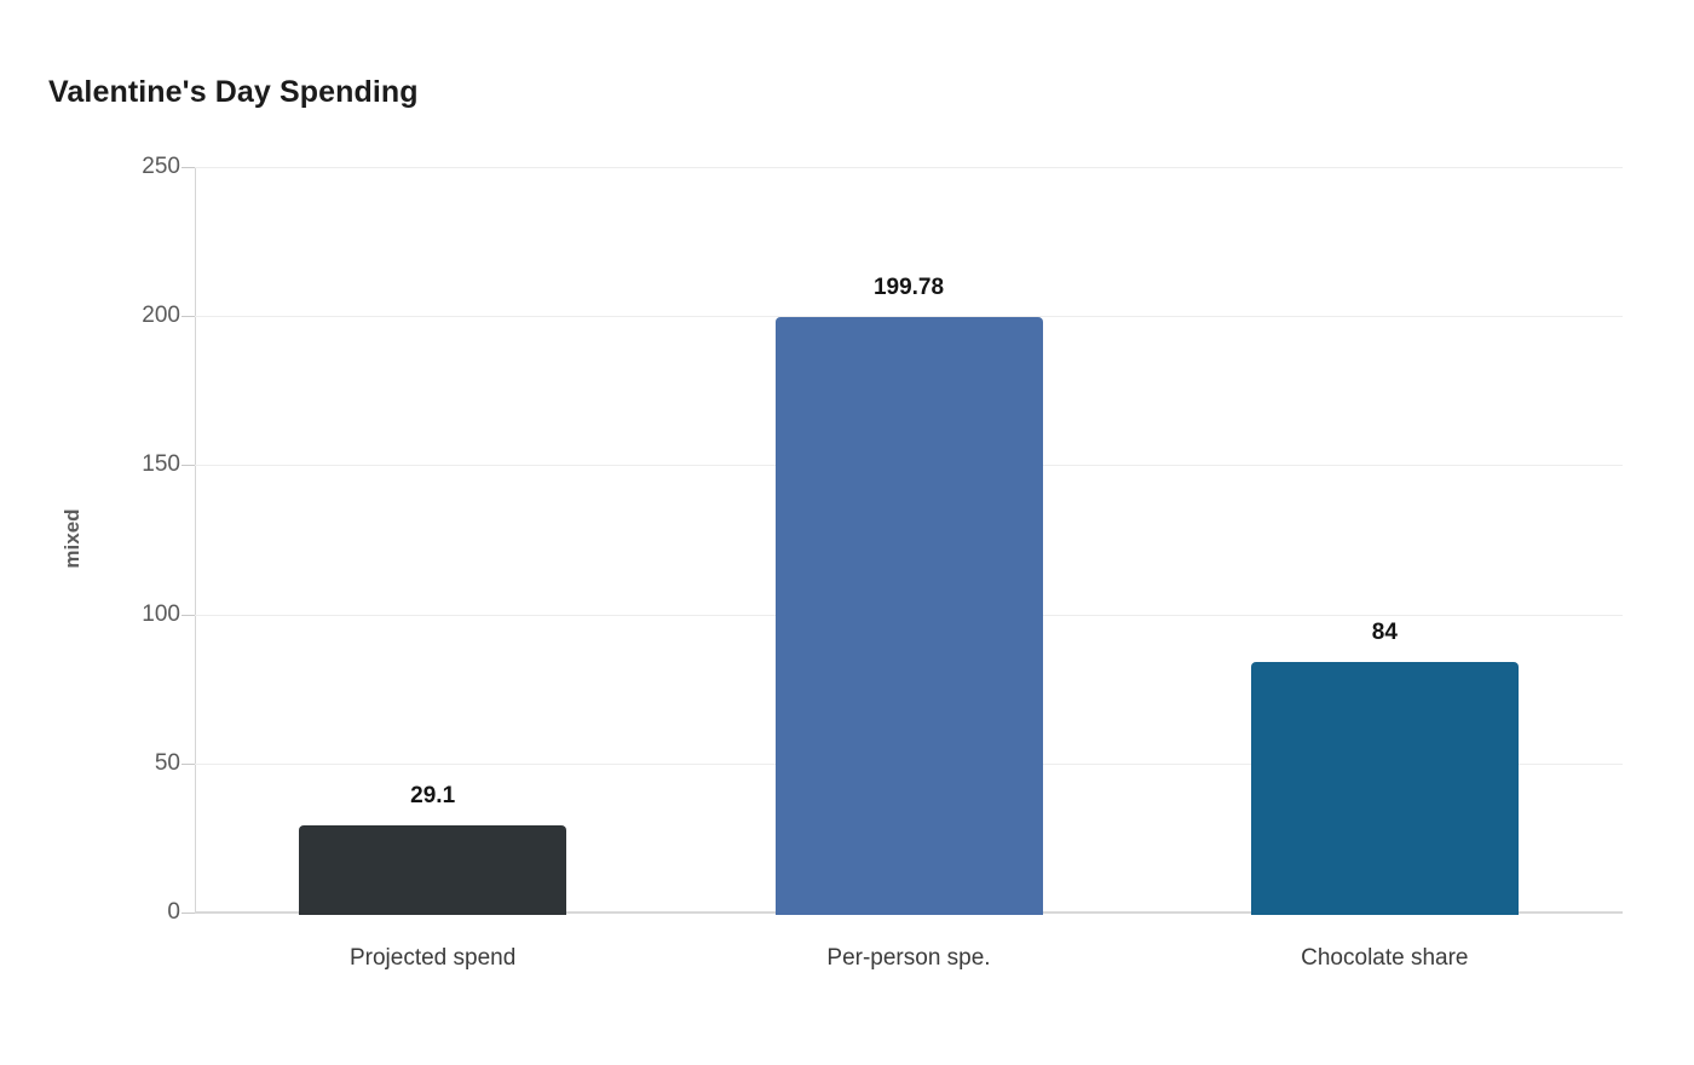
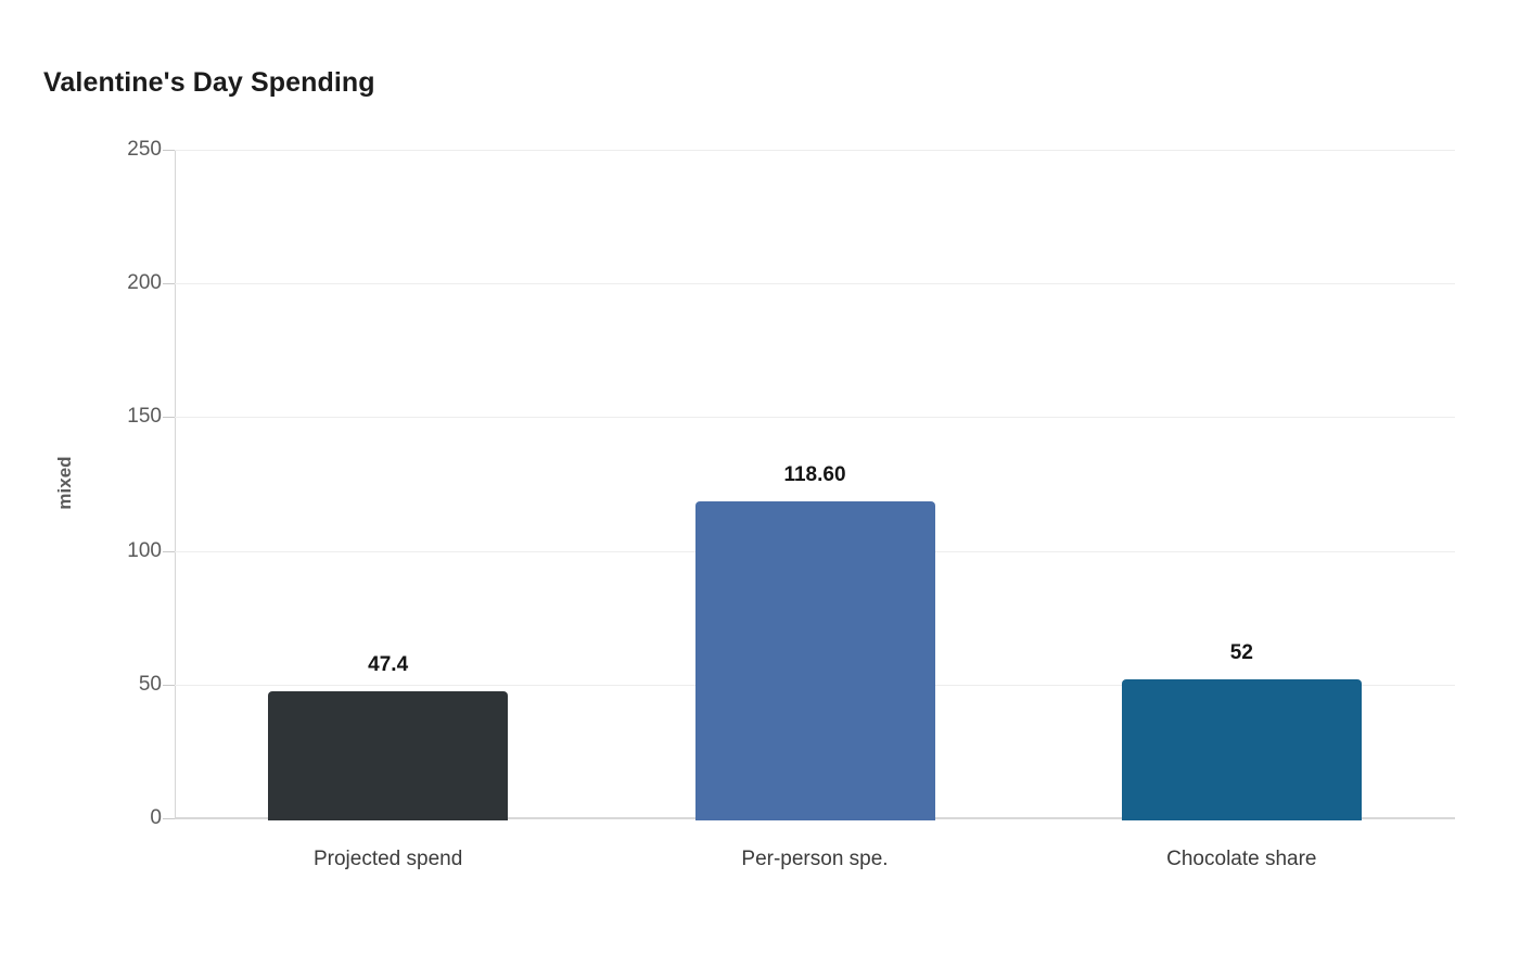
Projected spend: 29.1 -> 47.4
Per-person spe.: 199.78 -> 118.60
Chocolate share: 84 -> 52
